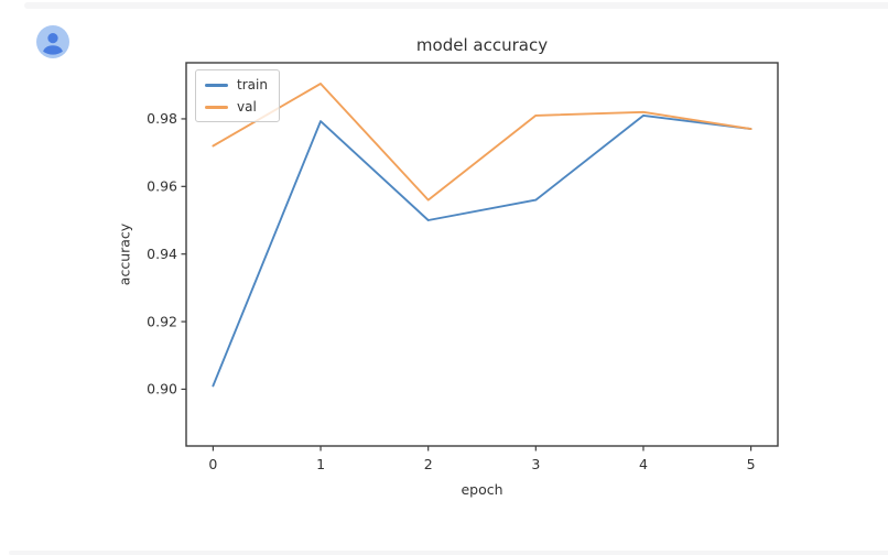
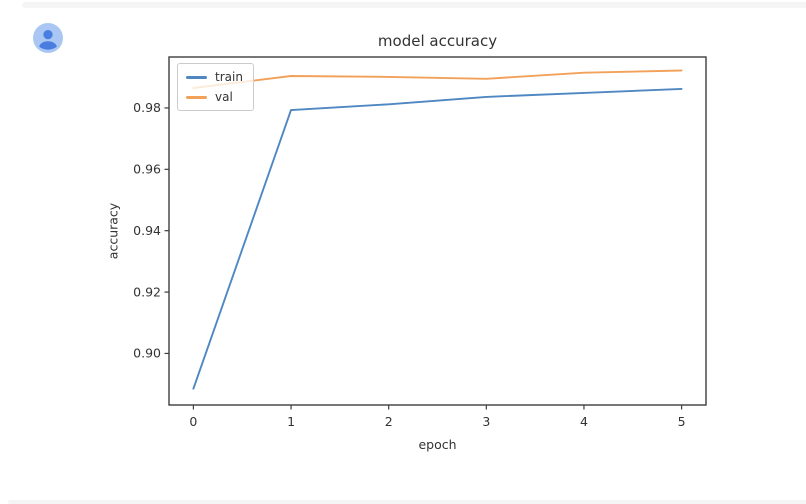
train/0: 0.901 -> 0.888
val/0: 0.972 -> 0.987
train/2: 0.950 -> 0.981
val/2: 0.956 -> 0.990
train/3: 0.956 -> 0.984
val/3: 0.981 -> 0.990
train/4: 0.981 -> 0.985
val/4: 0.982 -> 0.992
train/5: 0.977 -> 0.986
val/5: 0.977 -> 0.992
